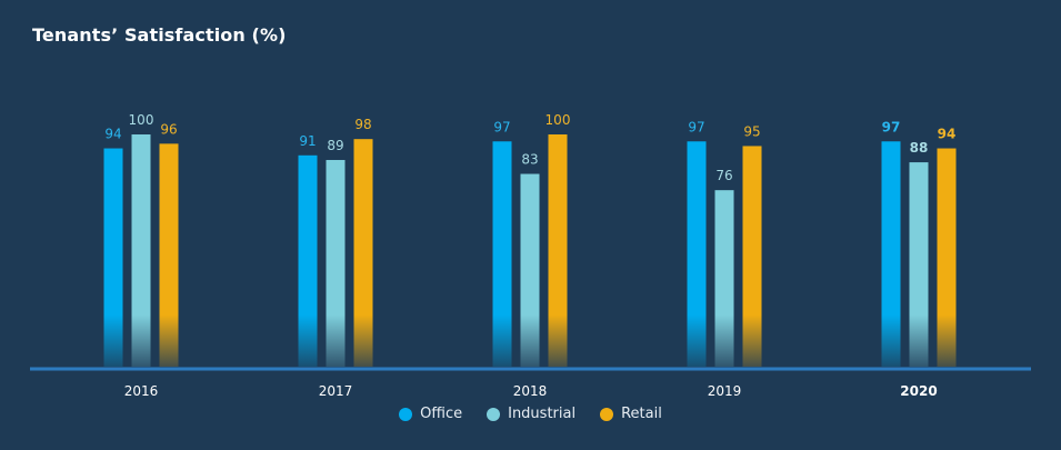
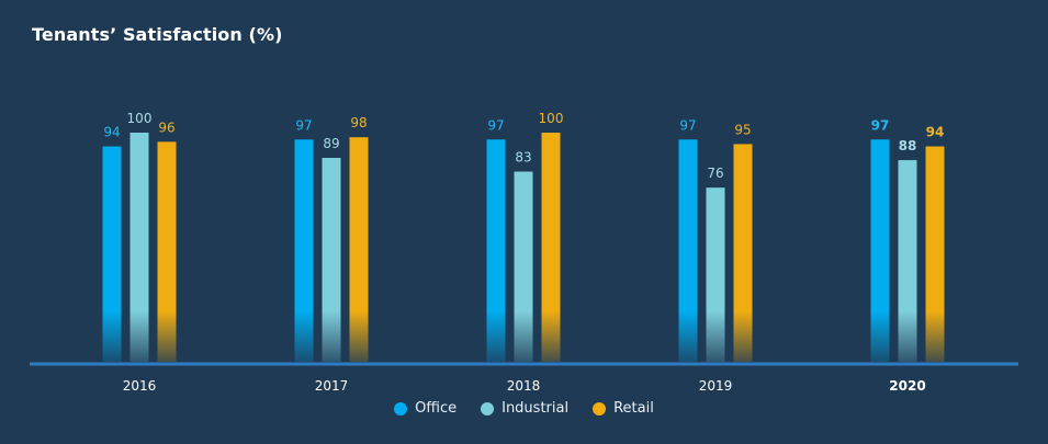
Office/2017: 91 -> 97
